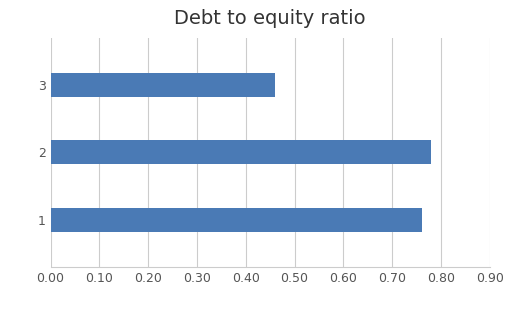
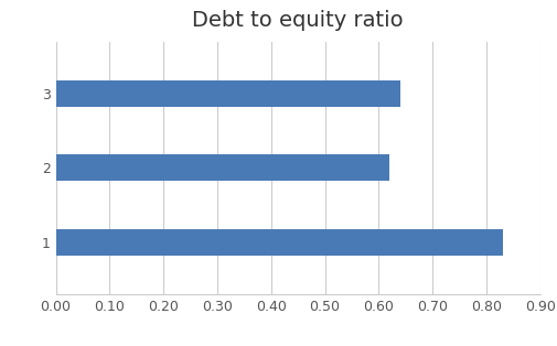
3: 0.46 -> 0.64
2: 0.78 -> 0.62
1: 0.76 -> 0.83
